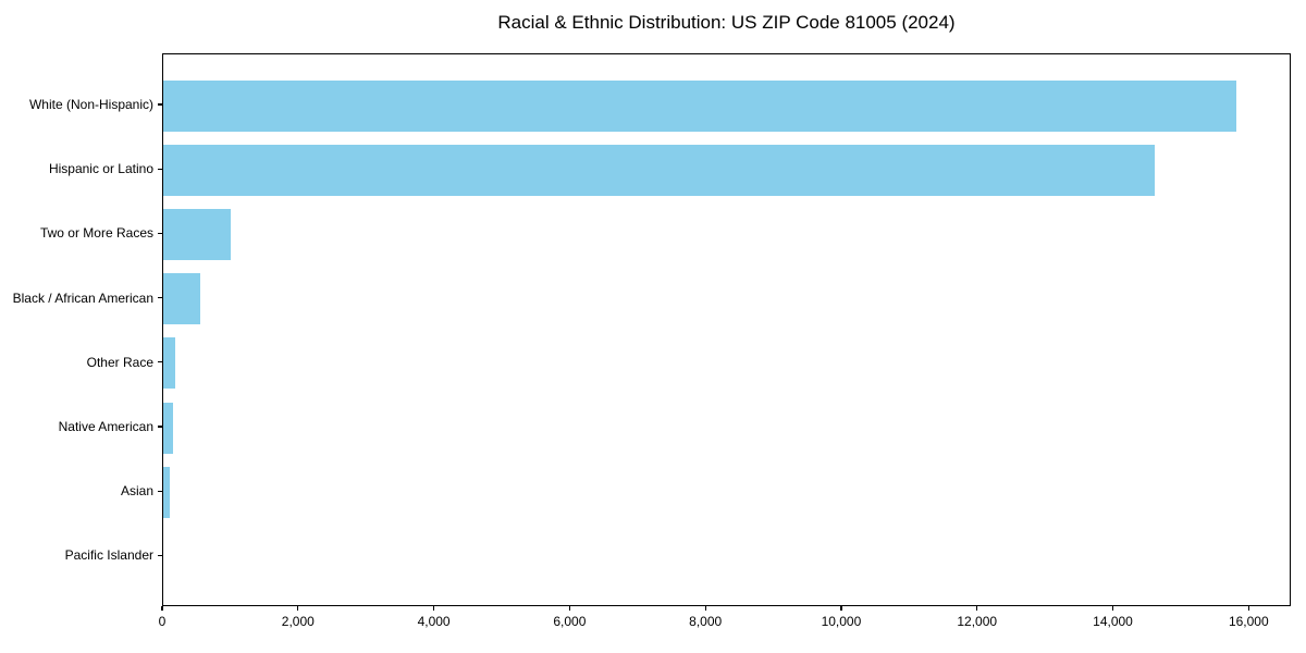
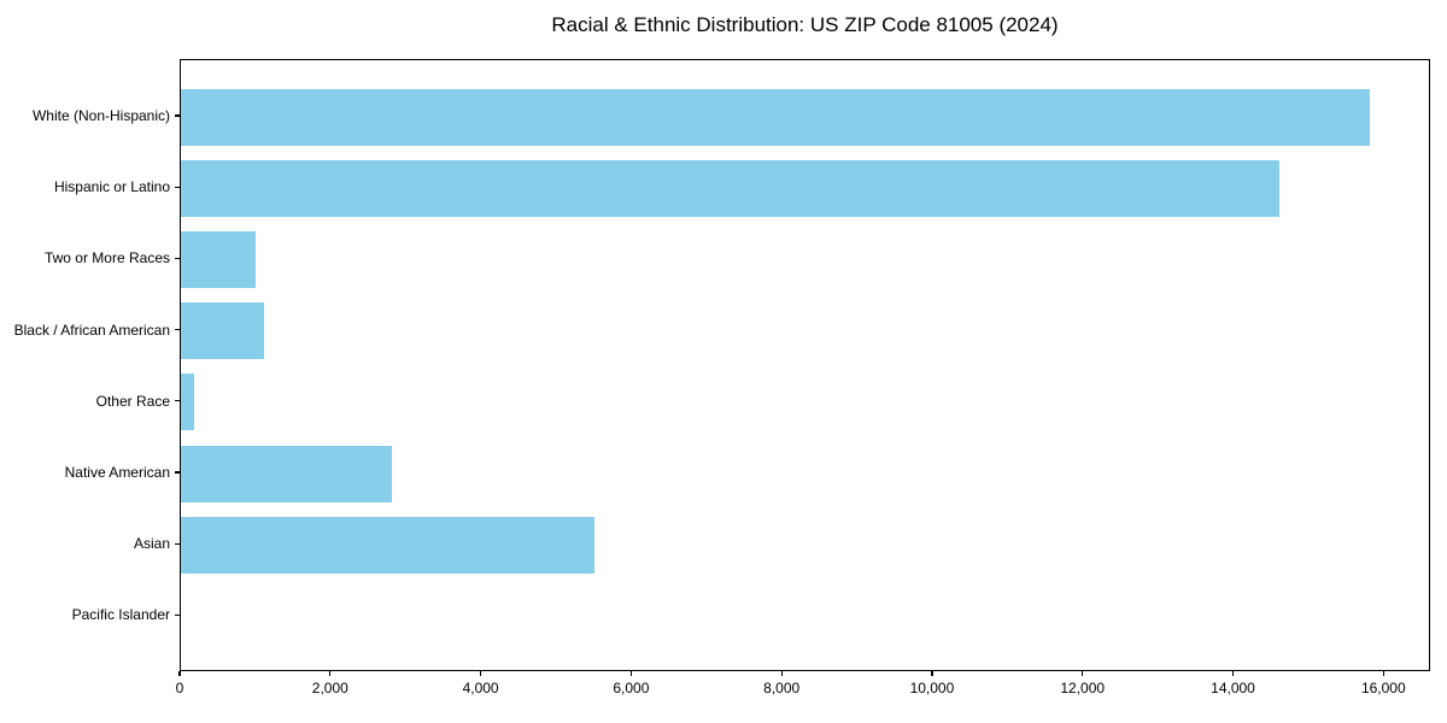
Black / African American: 600 -> 1100
Native American: 200 -> 2800
Asian: 100 -> 5500
